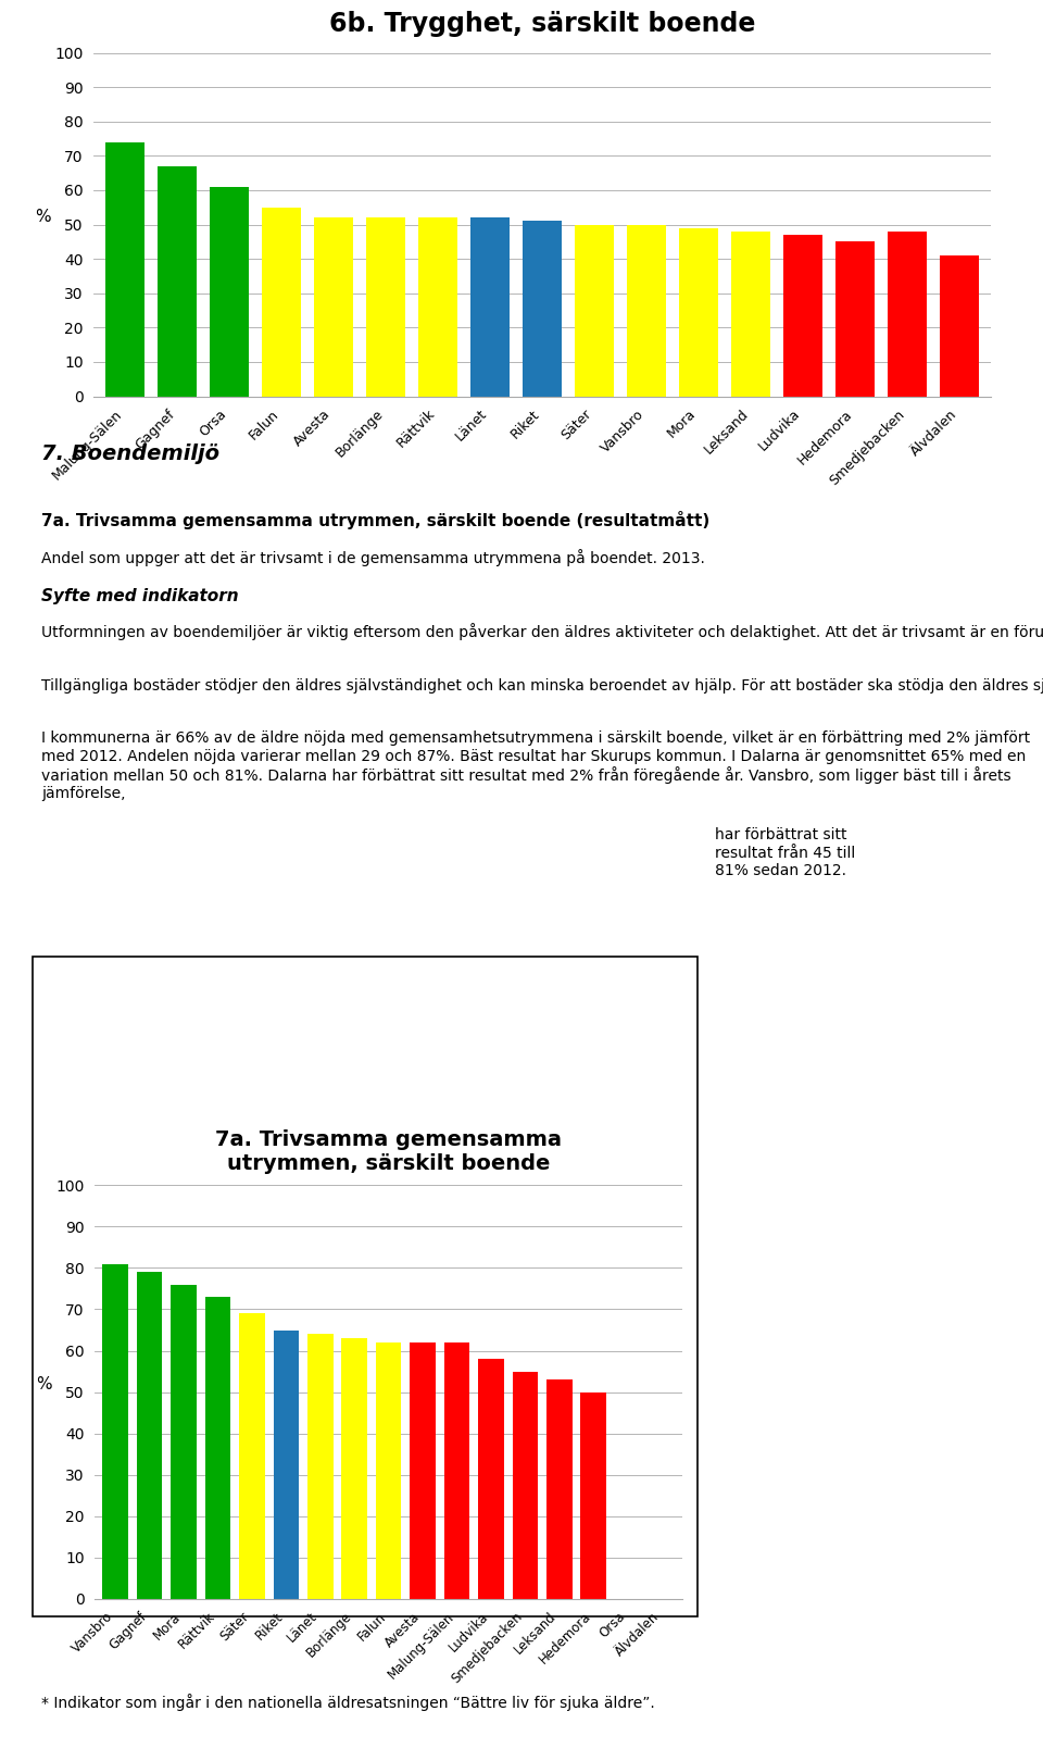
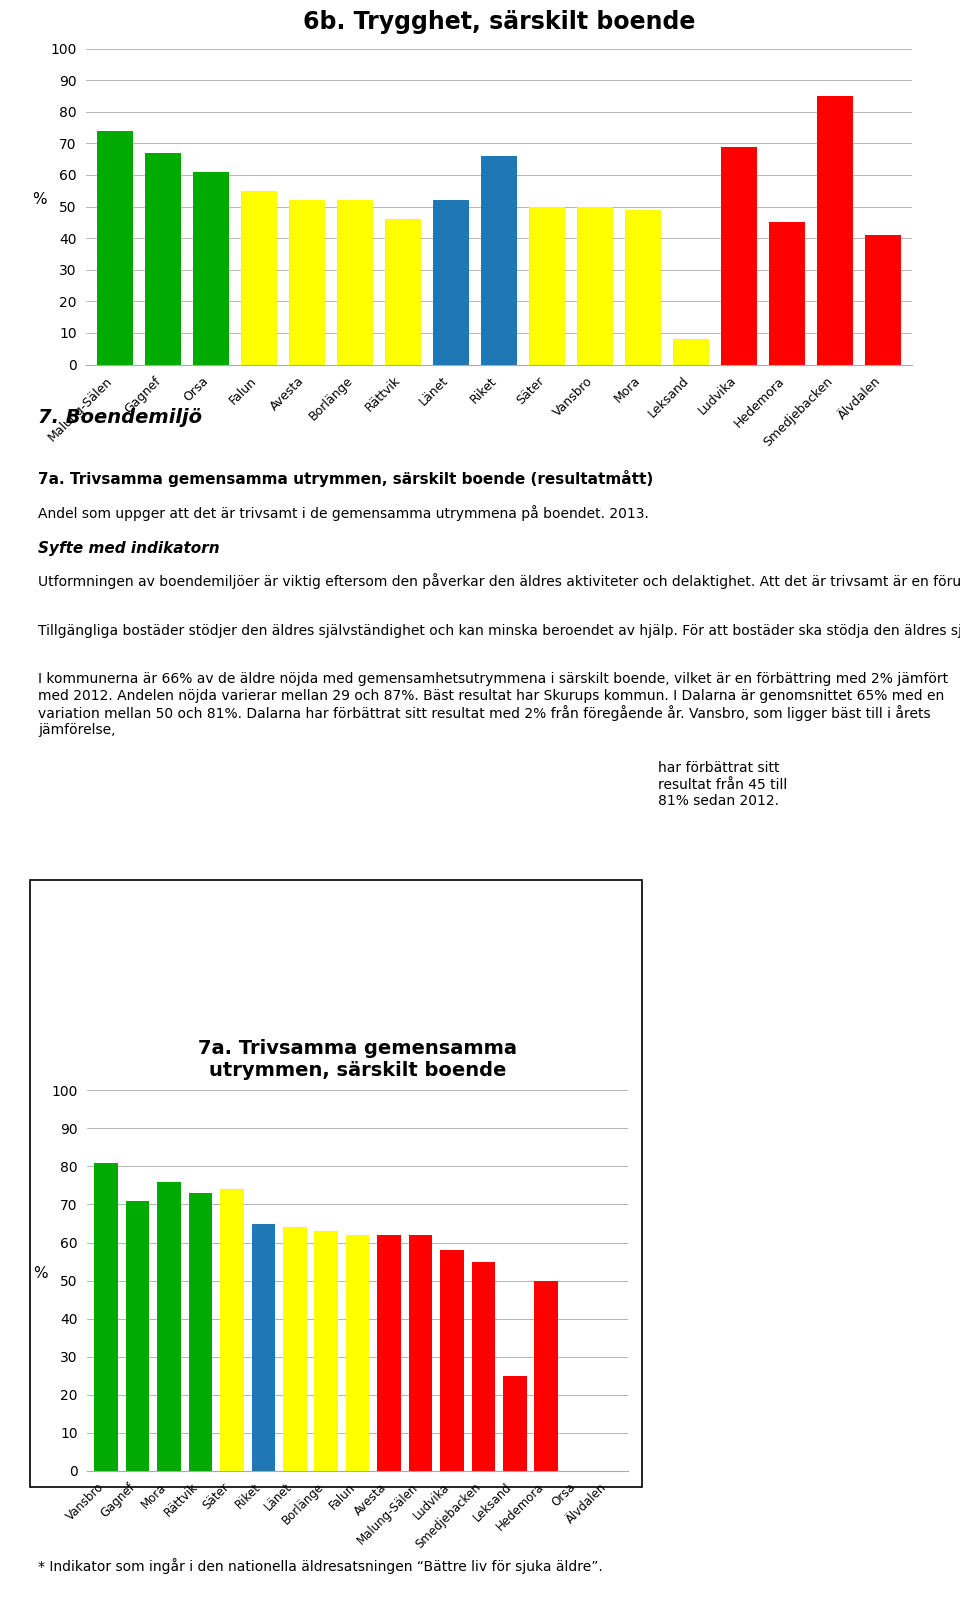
6b. Trygghet, särskilt boende/Rättvik: 52 -> 46
6b. Trygghet, särskilt boende/Riket: 51 -> 66
6b. Trygghet, särskilt boende/Leksand: 48 -> 8
6b. Trygghet, särskilt boende/Ludvika: 47 -> 69
6b. Trygghet, särskilt boende/Smedjebacken: 48 -> 85
7a. Trivsamma gemensamma utrymmen, särskilt boende/Gagnef: 79 -> 71
7a. Trivsamma gemensamma utrymmen, särskilt boende/Säter: 69 -> 74
7a. Trivsamma gemensamma utrymmen, särskilt boende/Leksand: 53 -> 25
